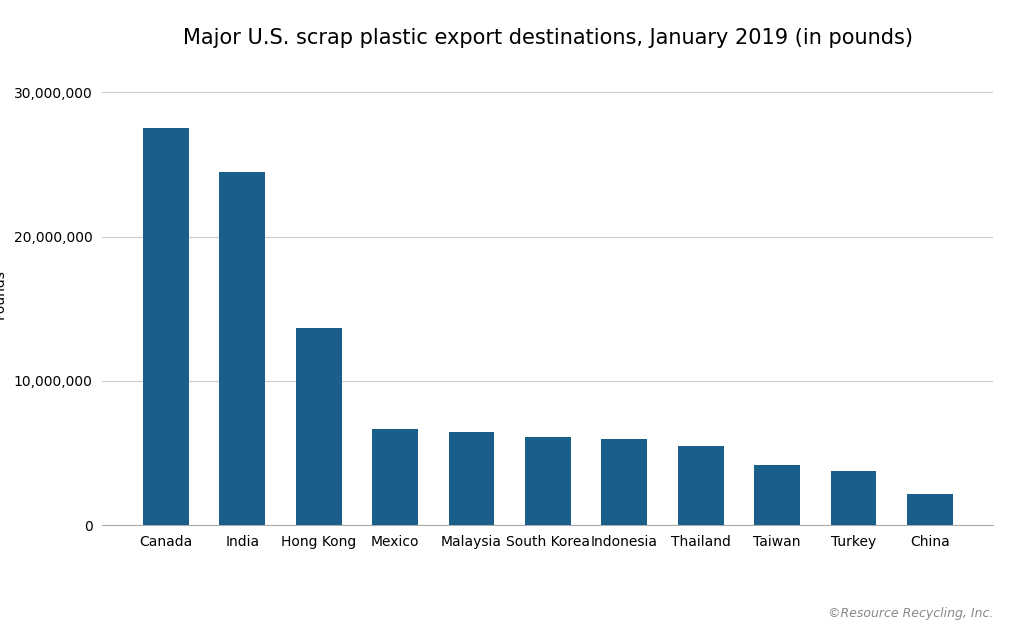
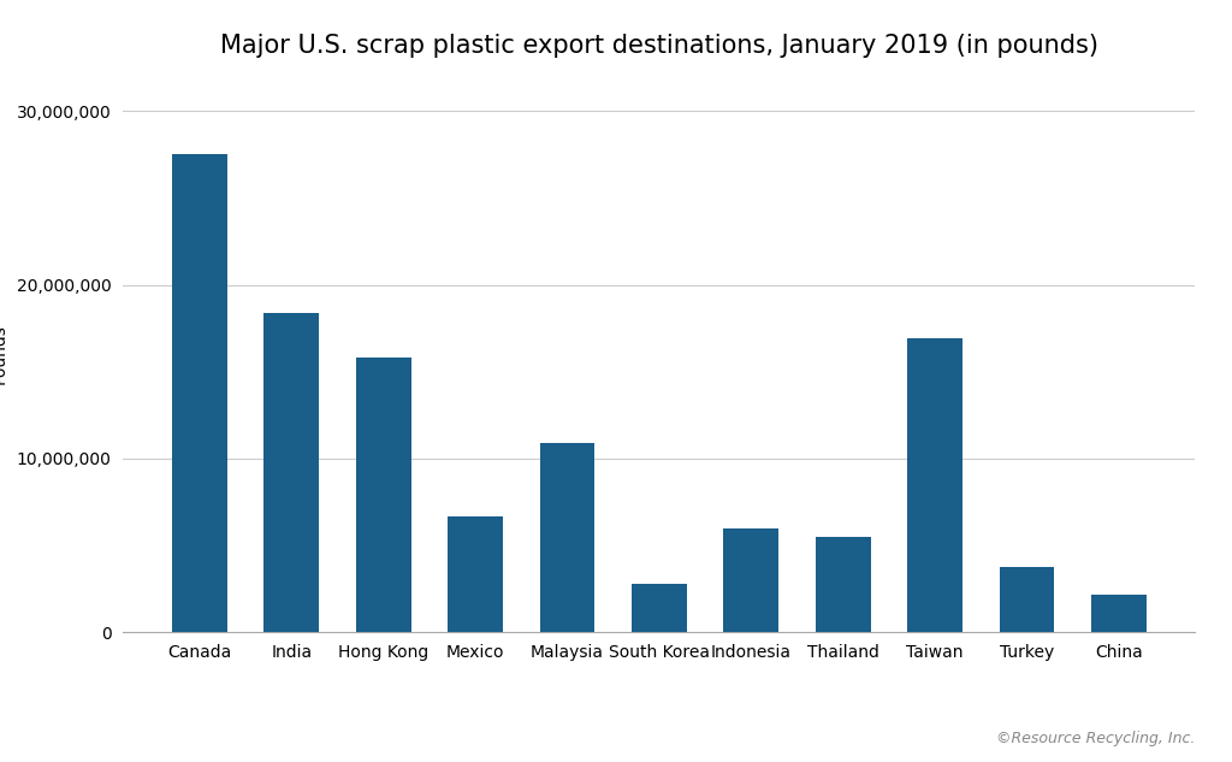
India: 24,500,000 -> 18,400,000
Hong Kong: 13,700,000 -> 15,800,000
Malaysia: 6,500,000 -> 10,900,000
South Korea: 6,100,000 -> 2,800,000
Taiwan: 4,200,000 -> 16,900,000
